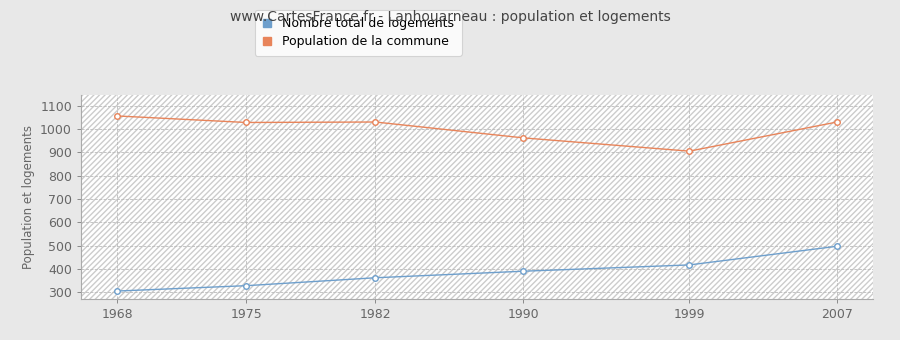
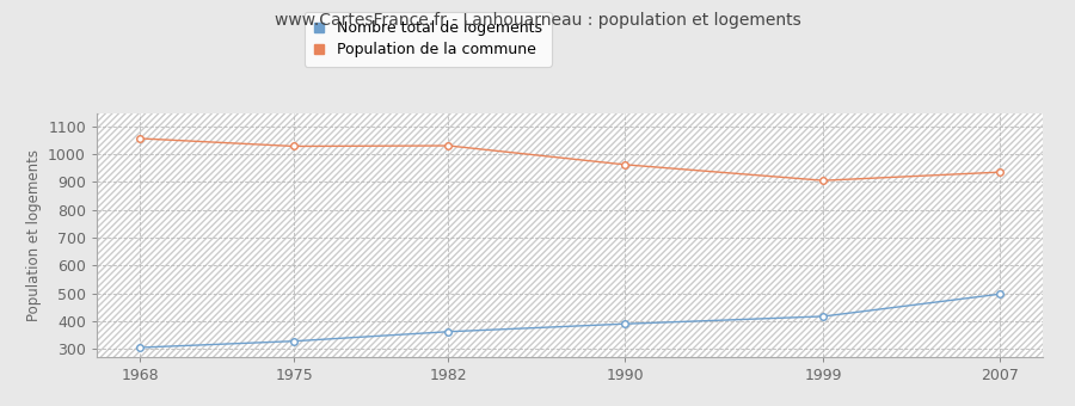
Population de la commune/2007: 1030 -> 935
